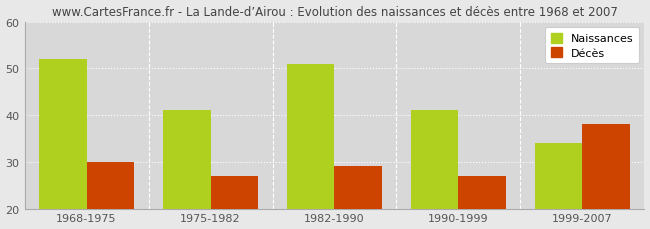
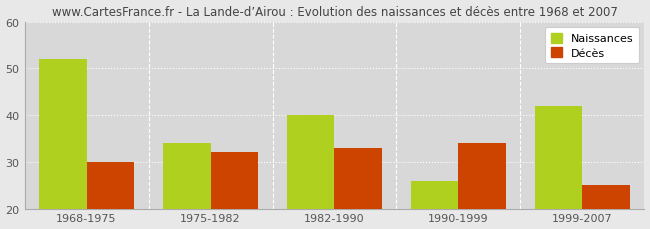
Naissances/1975-1982: 41 -> 34
Décès/1975-1982: 27 -> 32
Naissances/1982-1990: 51 -> 40
Décès/1982-1990: 29 -> 33
Naissances/1990-1999: 41 -> 26
Décès/1990-1999: 27 -> 34
Naissances/1999-2007: 34 -> 42
Décès/1999-2007: 38 -> 25
